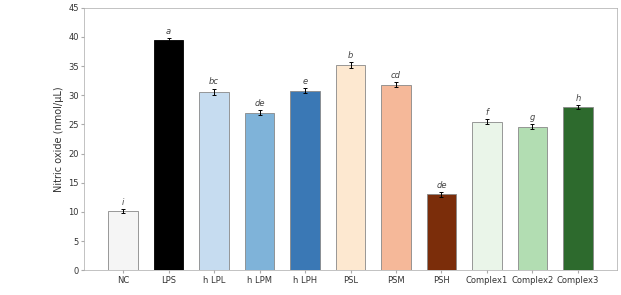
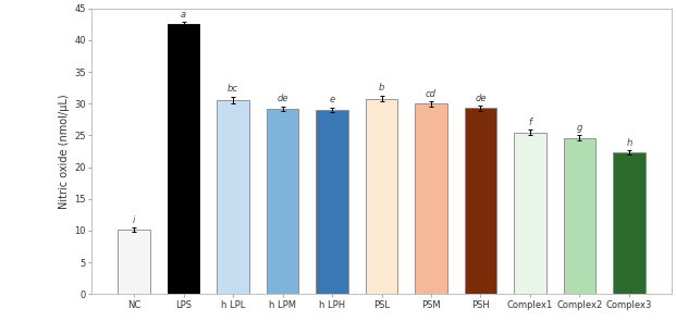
LPS: 39.4 -> 42.5
h LPM: 27.0 -> 29.2
h LPH: 30.8 -> 29.0
PSL: 35.2 -> 30.8
PSM: 31.8 -> 30.0
PSH: 13.0 -> 29.3
Complex3: 28.0 -> 22.3
